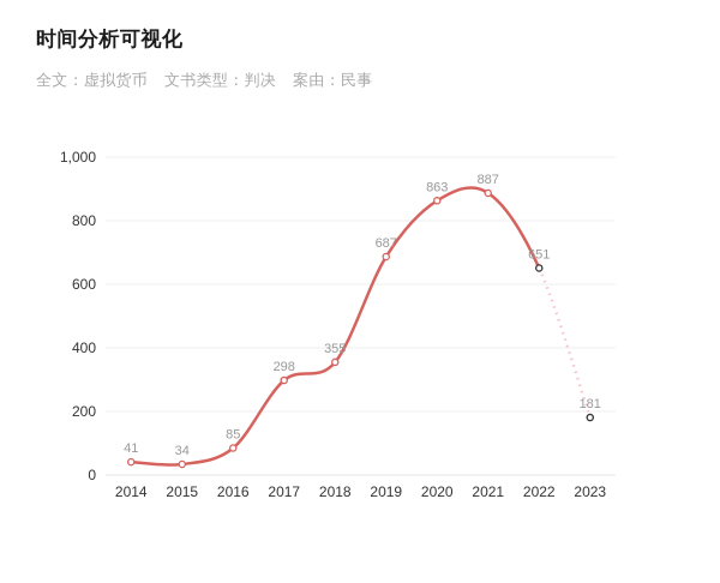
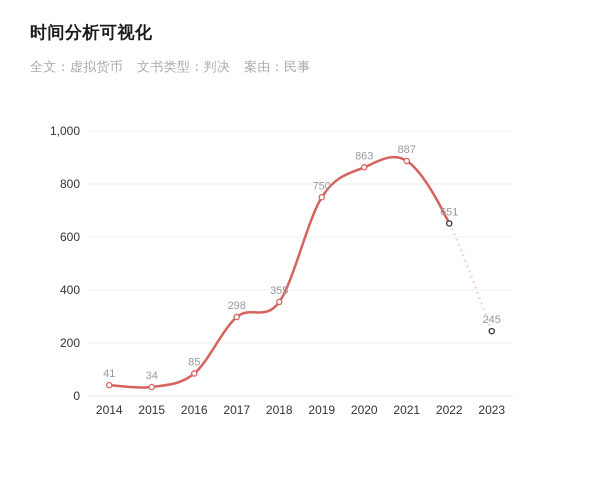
2019: 687 -> 750
2023: 181 -> 245
